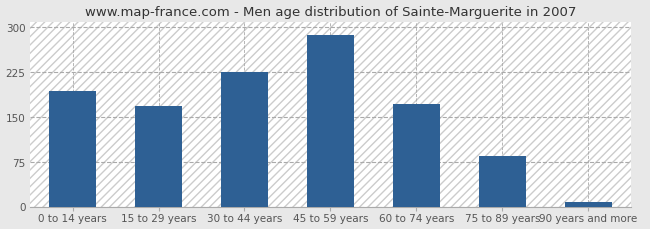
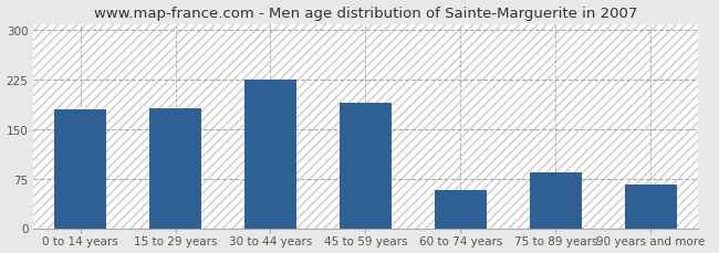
0 to 14 years: 193 -> 180
15 to 29 years: 168 -> 182
45 to 59 years: 287 -> 190
60 to 74 years: 172 -> 58
90 years and more: 7 -> 66
